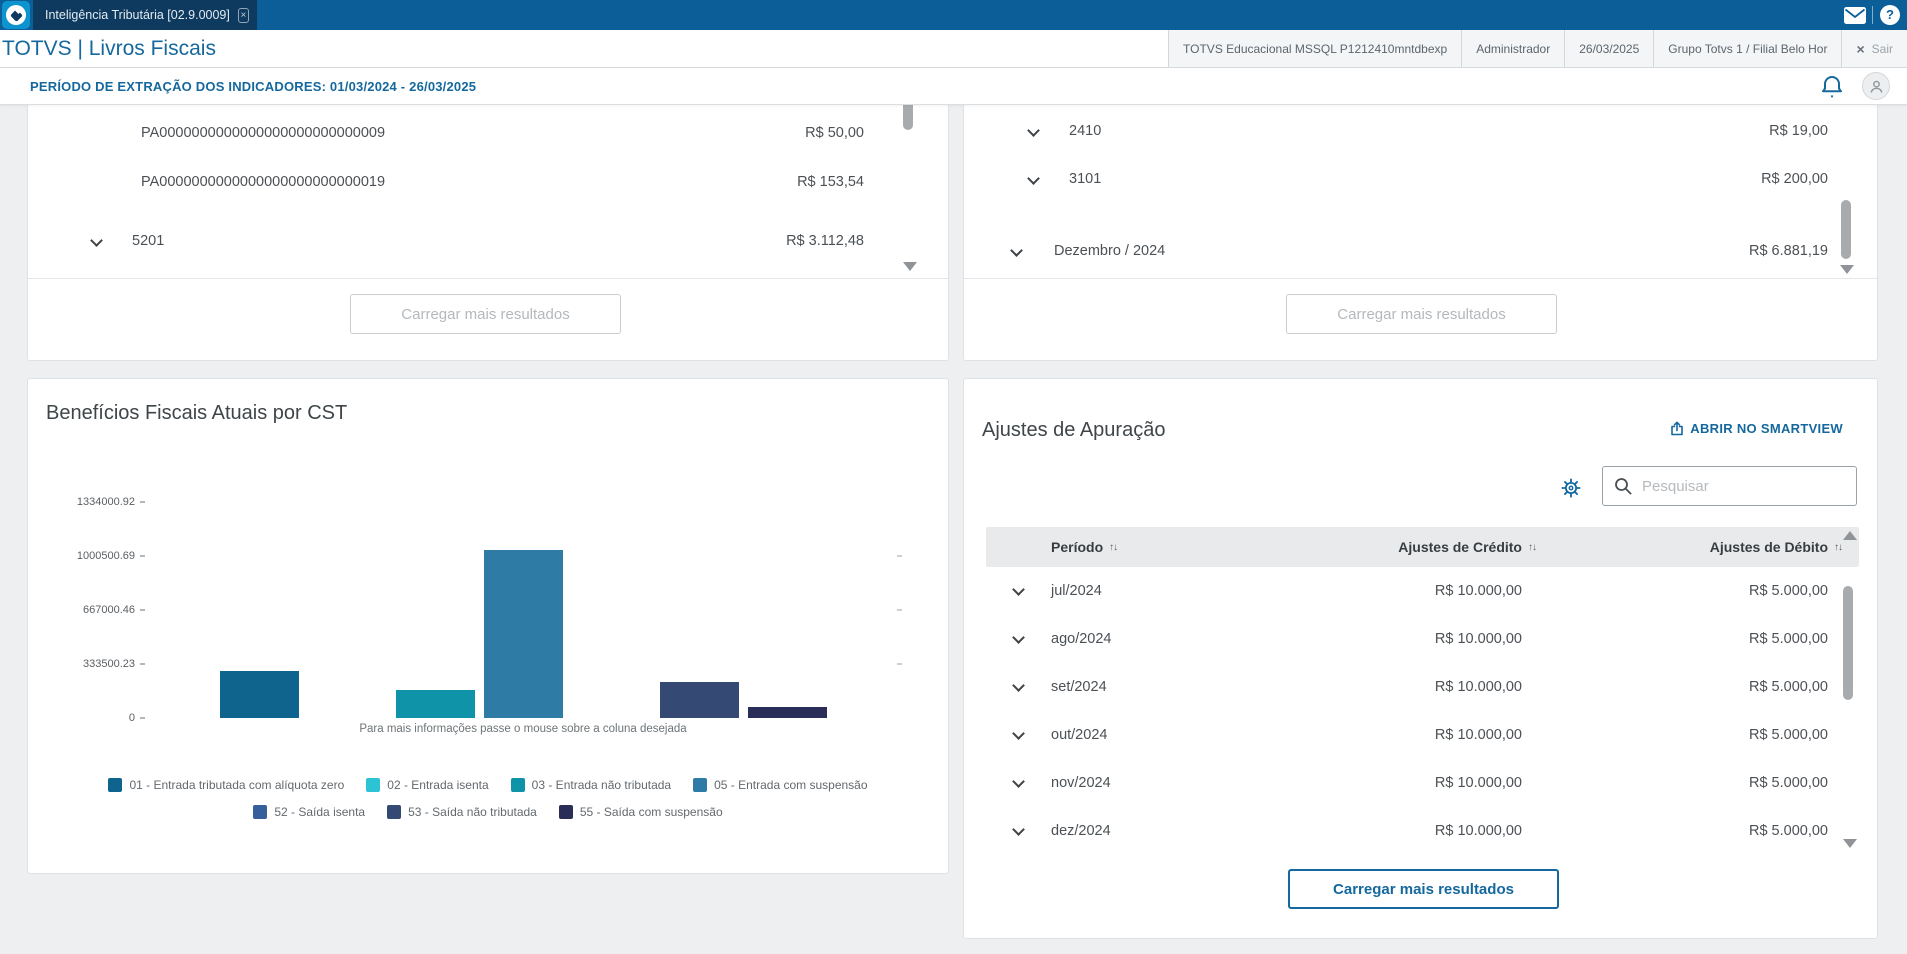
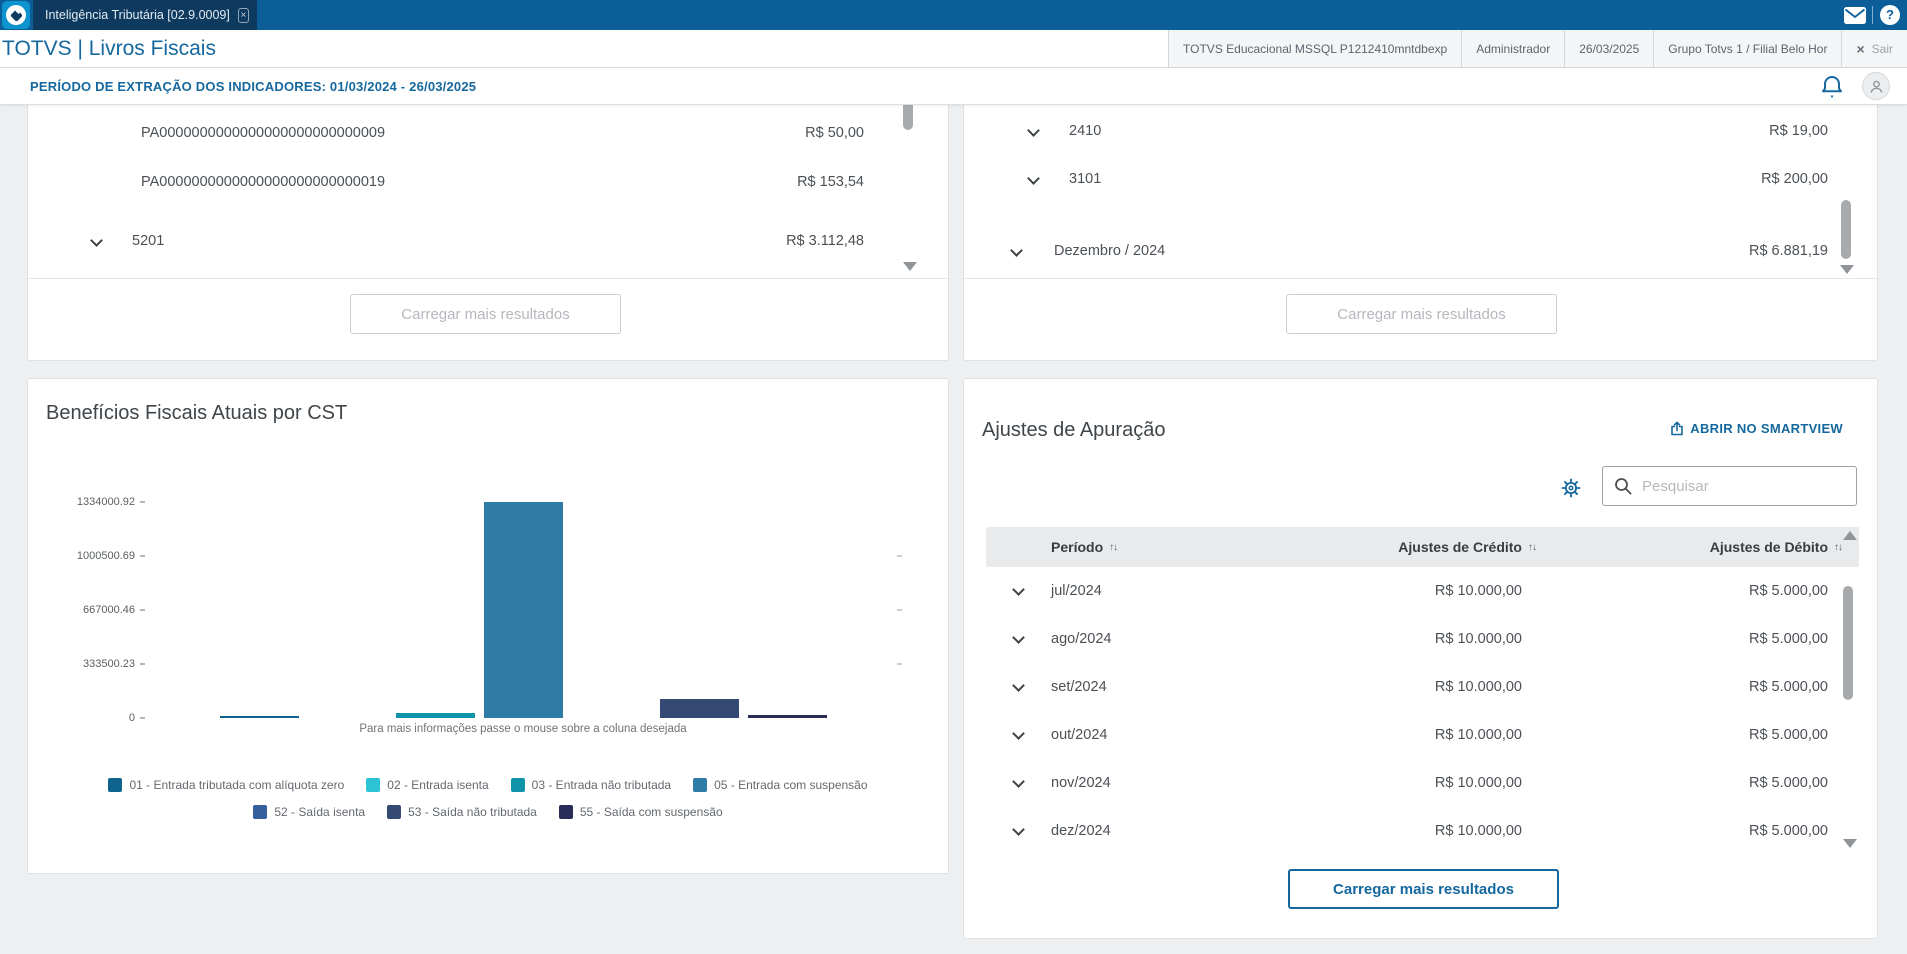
01 - Entrada tributada com alíquota zero: 290000 -> 10000
03 - Entrada não tributada: 170000 -> 30000
05 - Entrada com suspensão: 1040000 -> 1330000
53 - Saída não tributada: 220000 -> 120000
55 - Saída com suspensão: 70000 -> 20000
